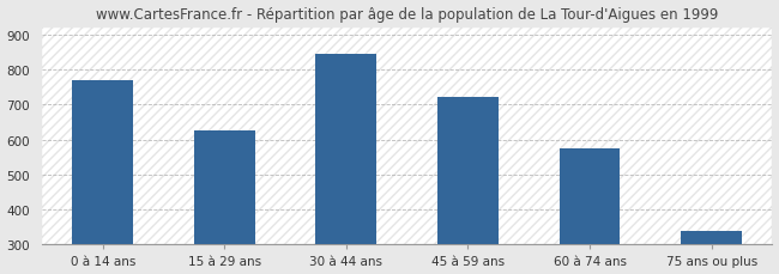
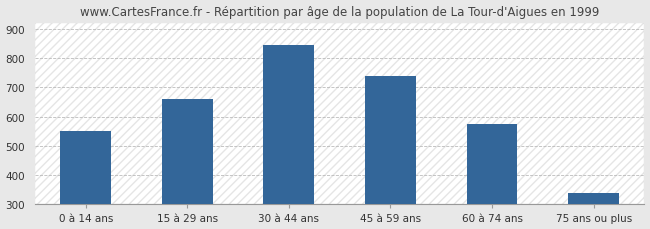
0 à 14 ans: 770 -> 550
15 à 29 ans: 625 -> 660
45 à 59 ans: 720 -> 740
